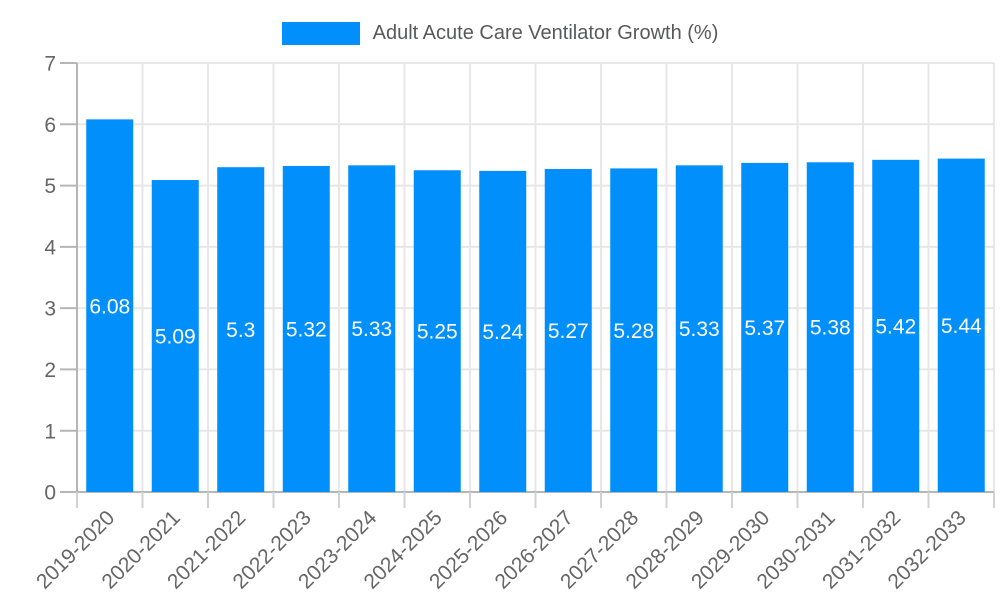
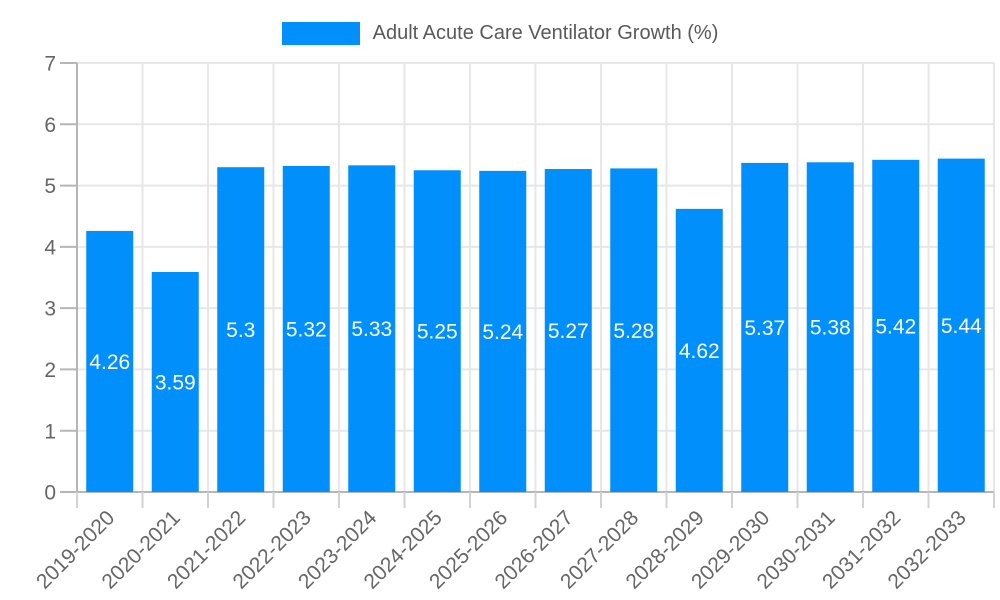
2019-2020: 6.08 -> 4.26
2020-2021: 5.09 -> 3.59
2028-2029: 5.33 -> 4.62
